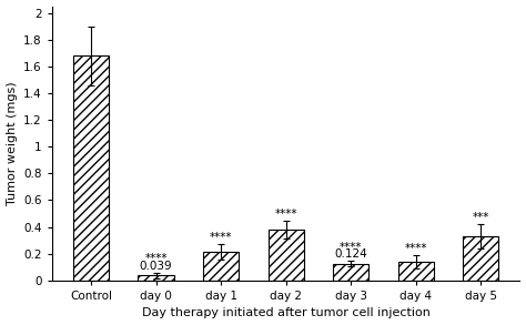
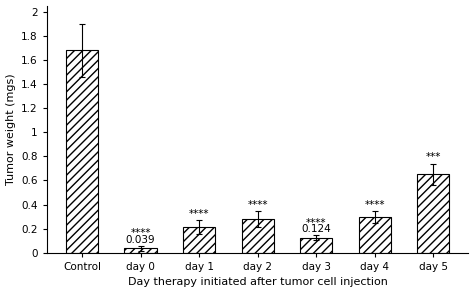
day 2: 0.38 -> 0.28
day 4: 0.14 -> 0.29
day 5: 0.33 -> 0.65
